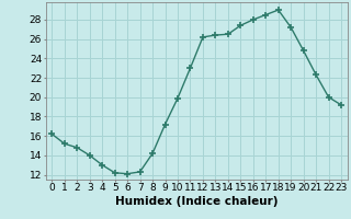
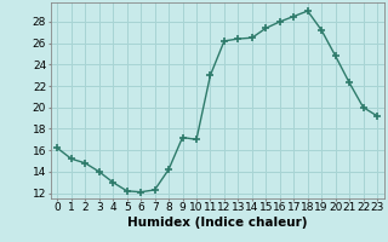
10: 19.9 -> 17.0
